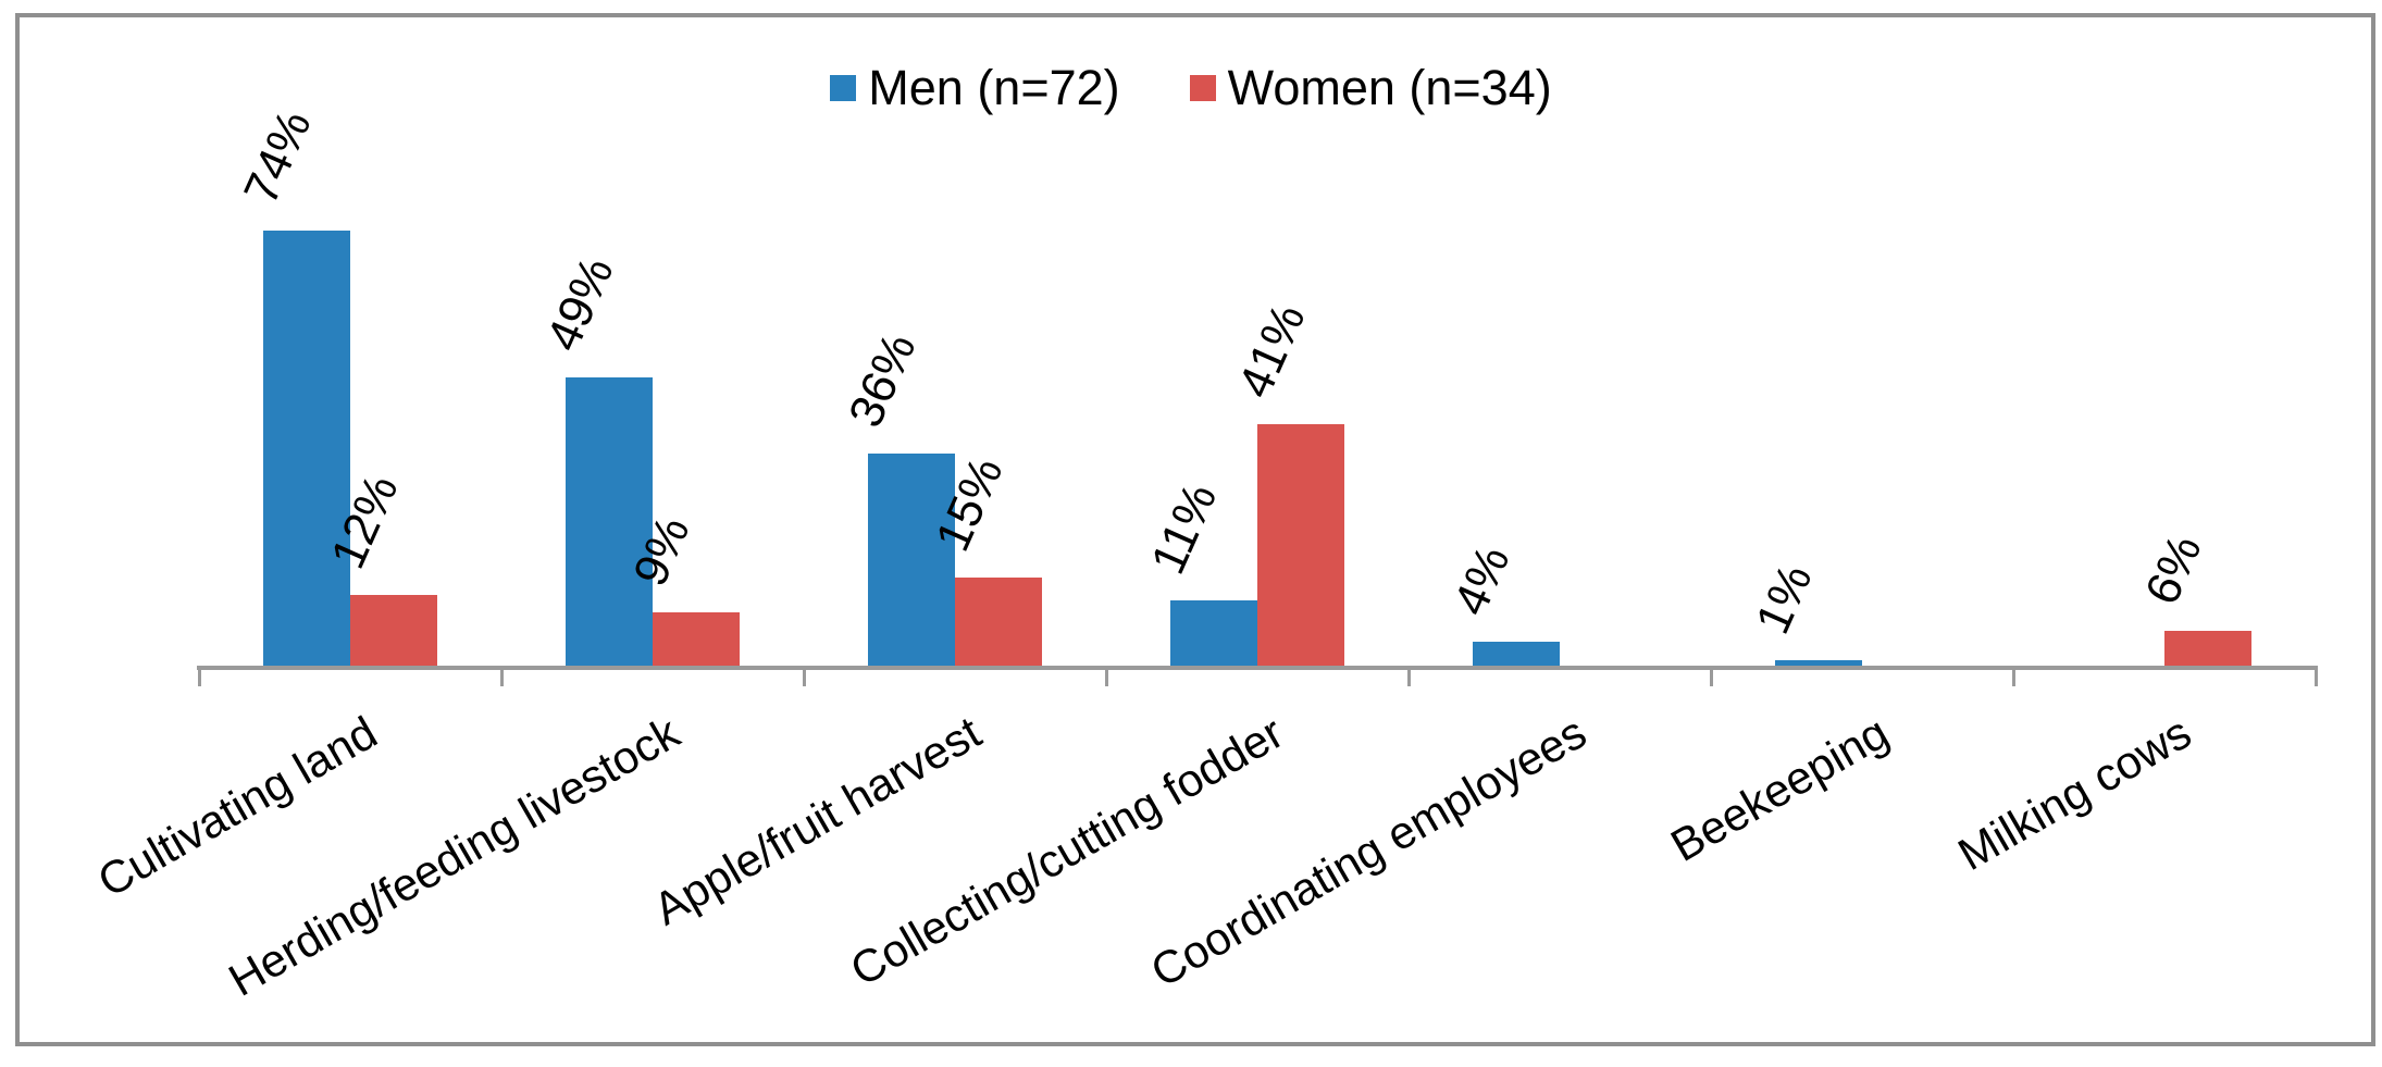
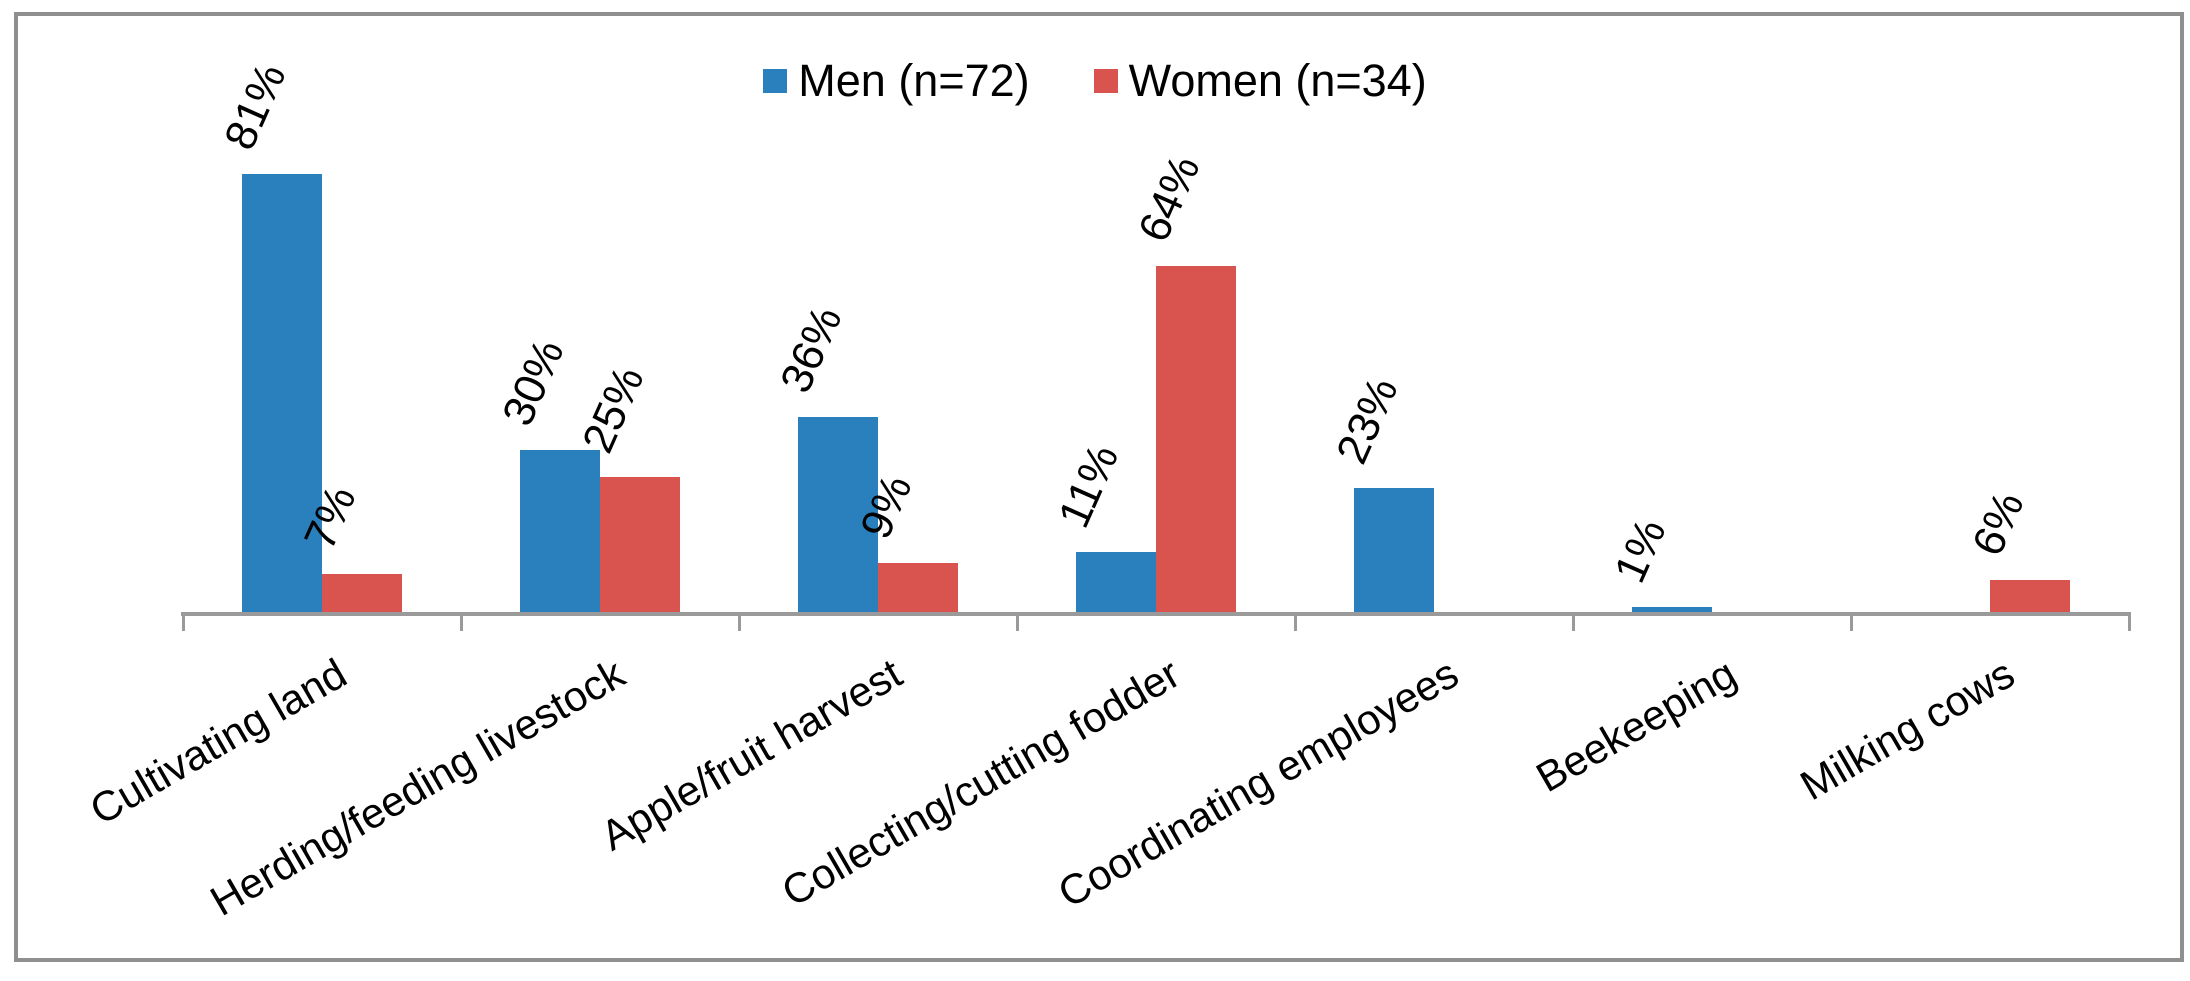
Men (n=72)/Cultivating land: 74% -> 81%
Women (n=34)/Cultivating land: 12% -> 7%
Men (n=72)/Herding/feeding livestock: 49% -> 30%
Women (n=34)/Herding/feeding livestock: 9% -> 25%
Women (n=34)/Apple/fruit harvest: 15% -> 9%
Women (n=34)/Collecting/cutting fodder: 41% -> 64%
Men (n=72)/Coordinating employees: 4% -> 23%
